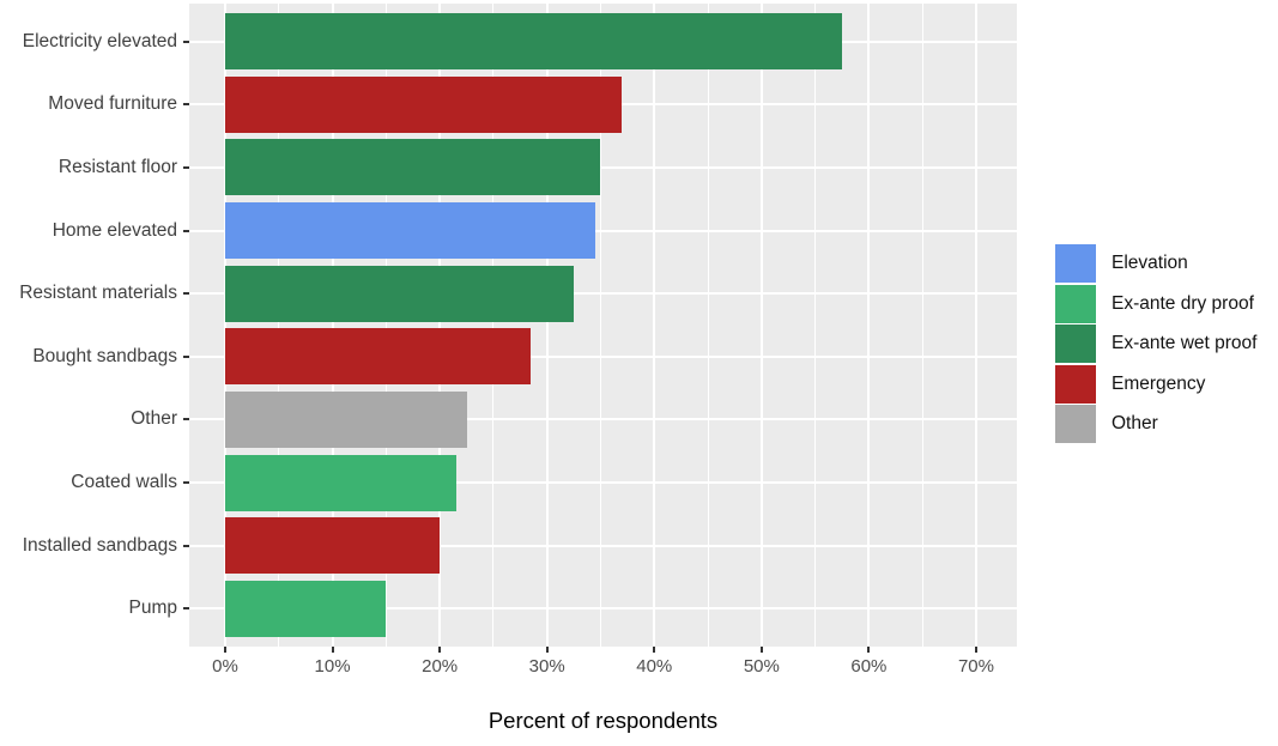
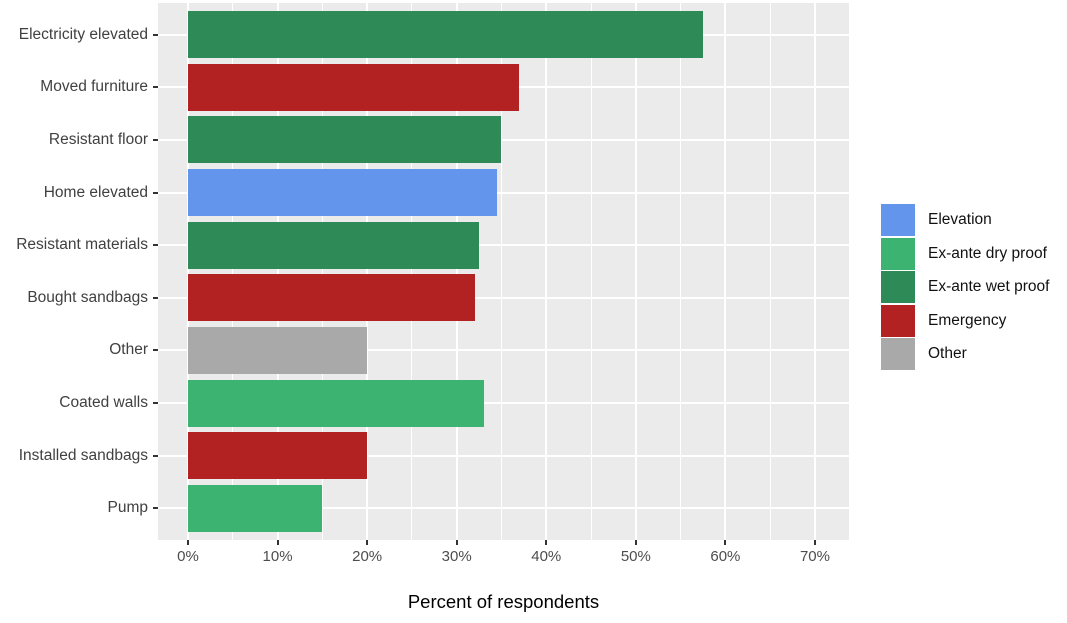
Bought sandbags: 28% -> 32%
Other: 22% -> 20%
Coated walls: 22% -> 33%
